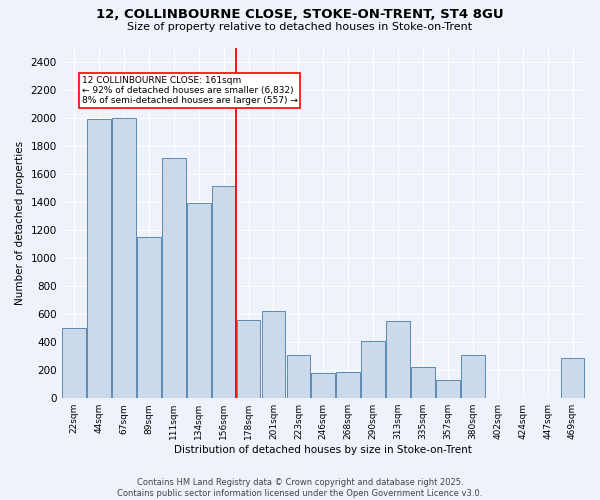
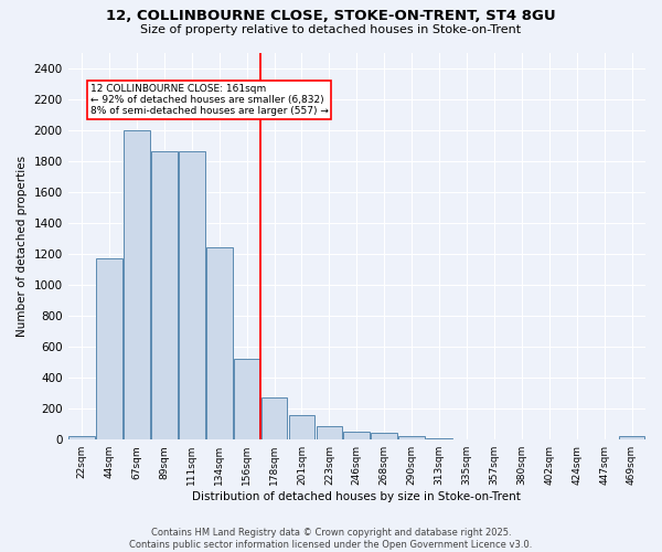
22sqm: 500 -> 20
44sqm: 1990 -> 1170
89sqm: 1150 -> 1860
111sqm: 1710 -> 1860
134sqm: 1390 -> 1240
156sqm: 1510 -> 520
178sqm: 560 -> 270
201sqm: 620 -> 160
223sqm: 310 -> 90
246sqm: 180 -> 50
268sqm: 190 -> 40
290sqm: 410 -> 20
313sqm: 550 -> 10
335sqm: 220 -> 0
357sqm: 130 -> 0
380sqm: 310 -> 0
469sqm: 290 -> 20
